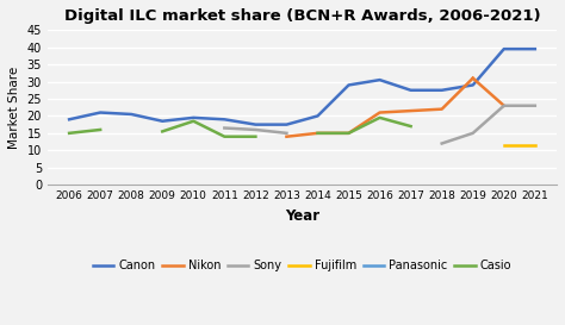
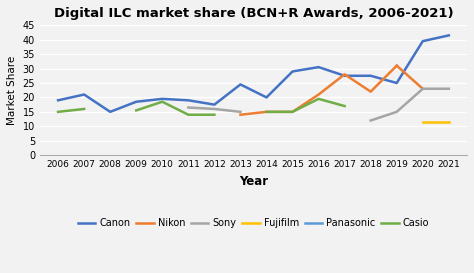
Canon/2008: 20.5 -> 15.0
Canon/2013: 17.5 -> 24.5
Nikon/2017: 21.5 -> 28.0
Canon/2019: 29.0 -> 25.0
Canon/2021: 39.5 -> 41.5
